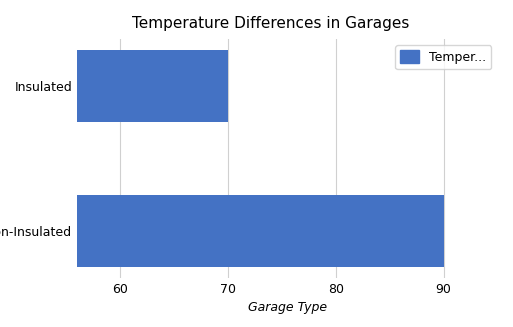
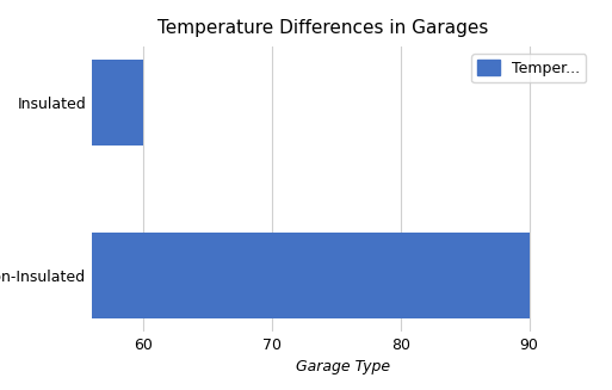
Insulated: 70 -> 60
